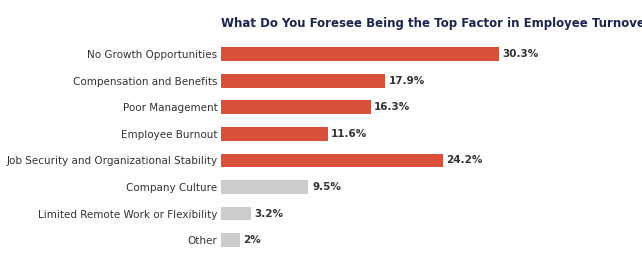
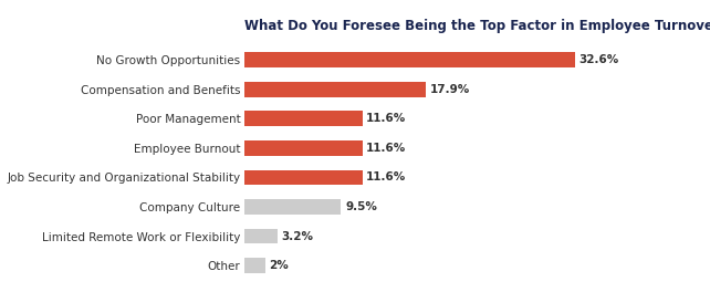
No Growth Opportunities: 30.3% -> 32.6%
Poor Management: 16.3% -> 11.6%
Job Security and Organizational Stability: 24.2% -> 11.6%
